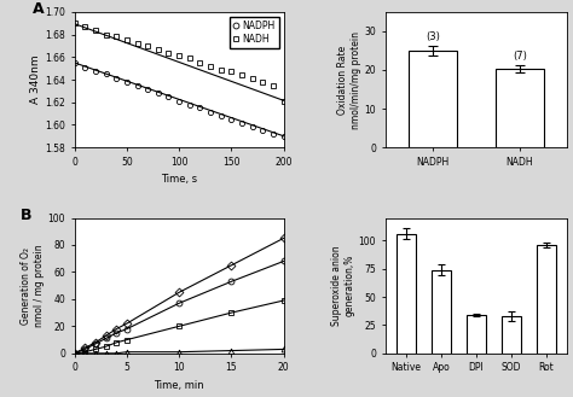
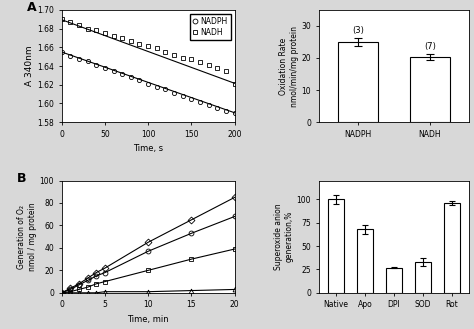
Native: 106 -> 100
Apo: 74 -> 68
DPI: 34 -> 27
